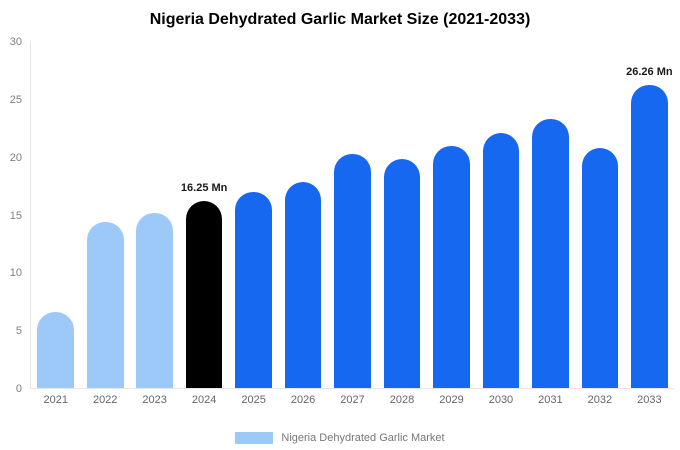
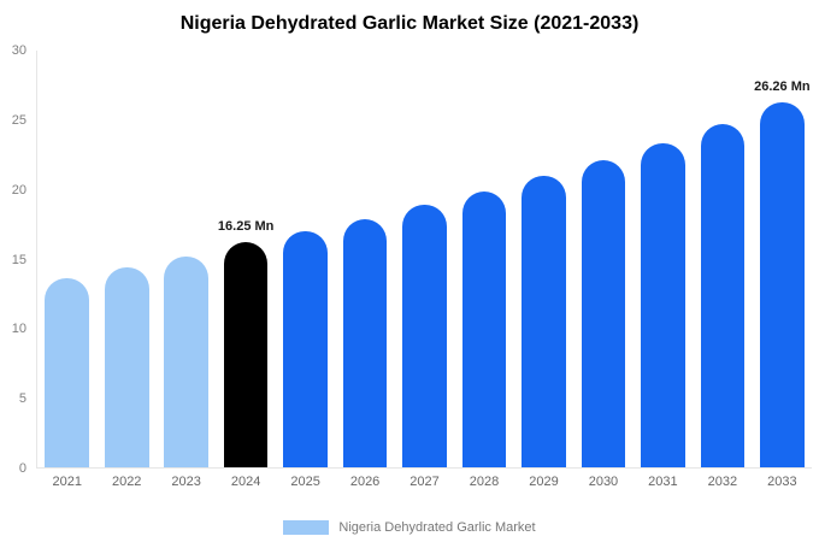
2021: 6.6 -> 13.6
2027: 20.3 -> 18.9
2032: 20.8 -> 24.7
